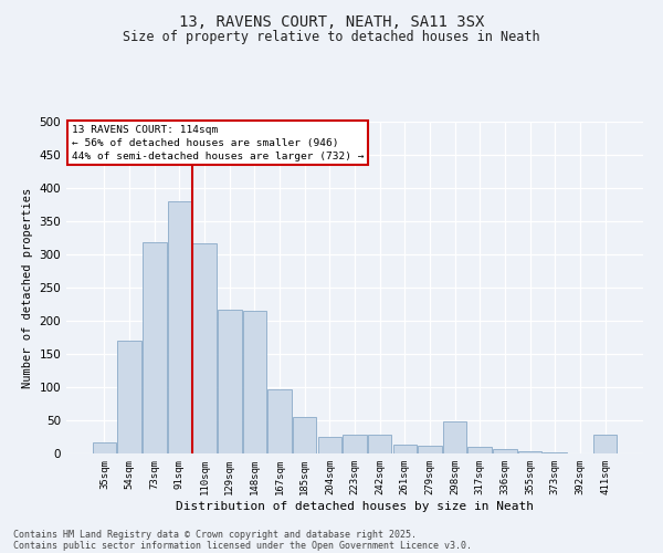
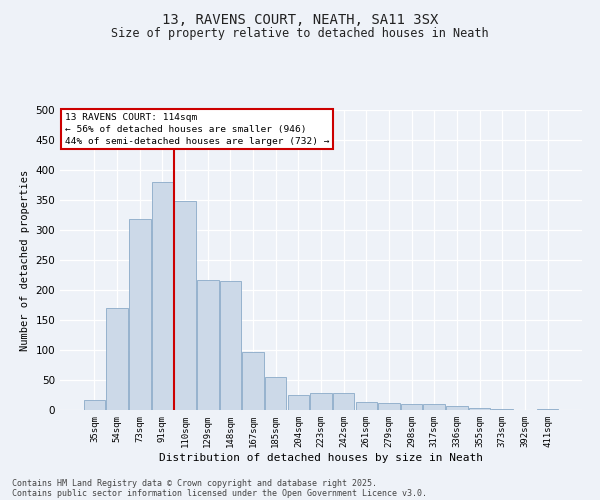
110sqm: 316 -> 348
298sqm: 48 -> 10
411sqm: 28 -> 1
